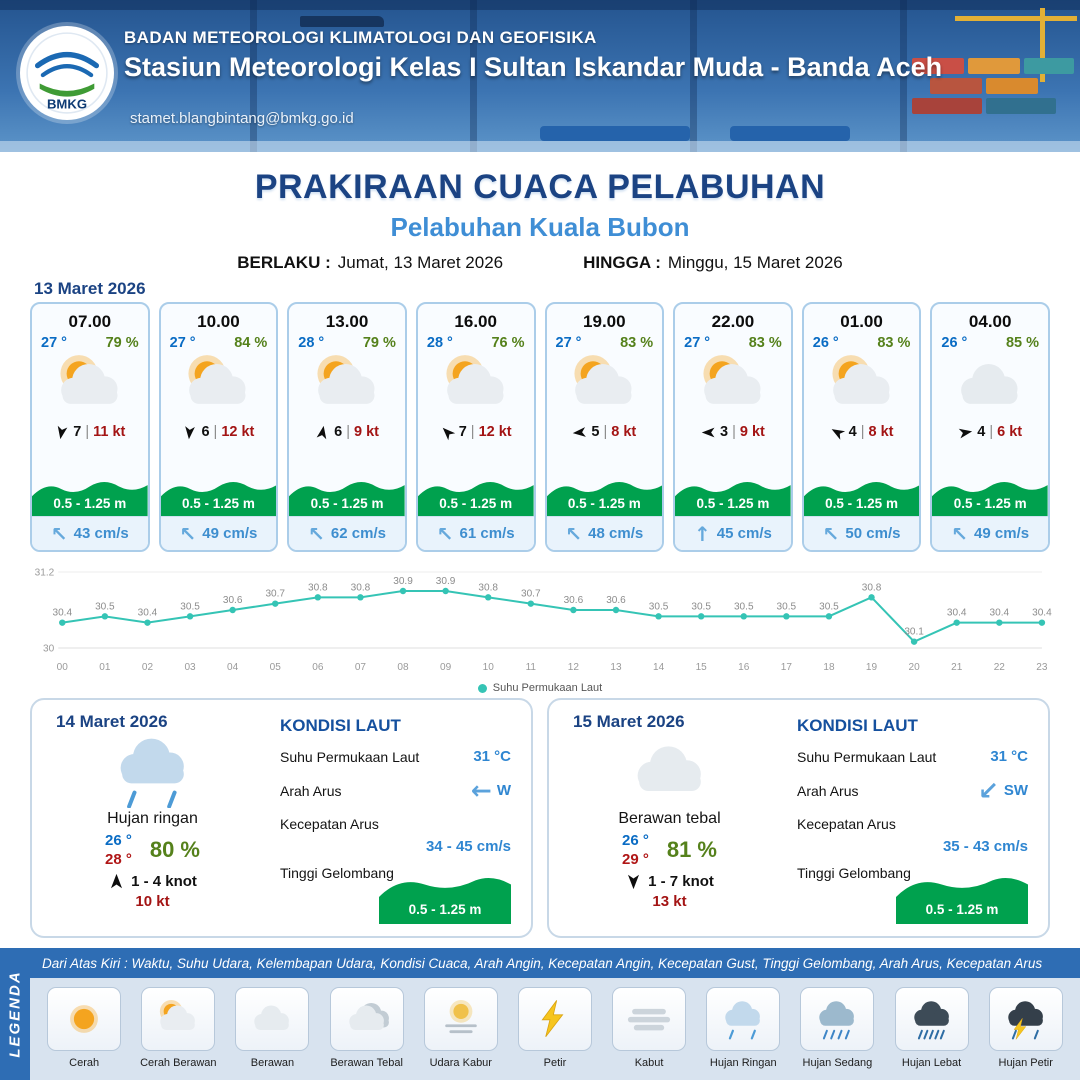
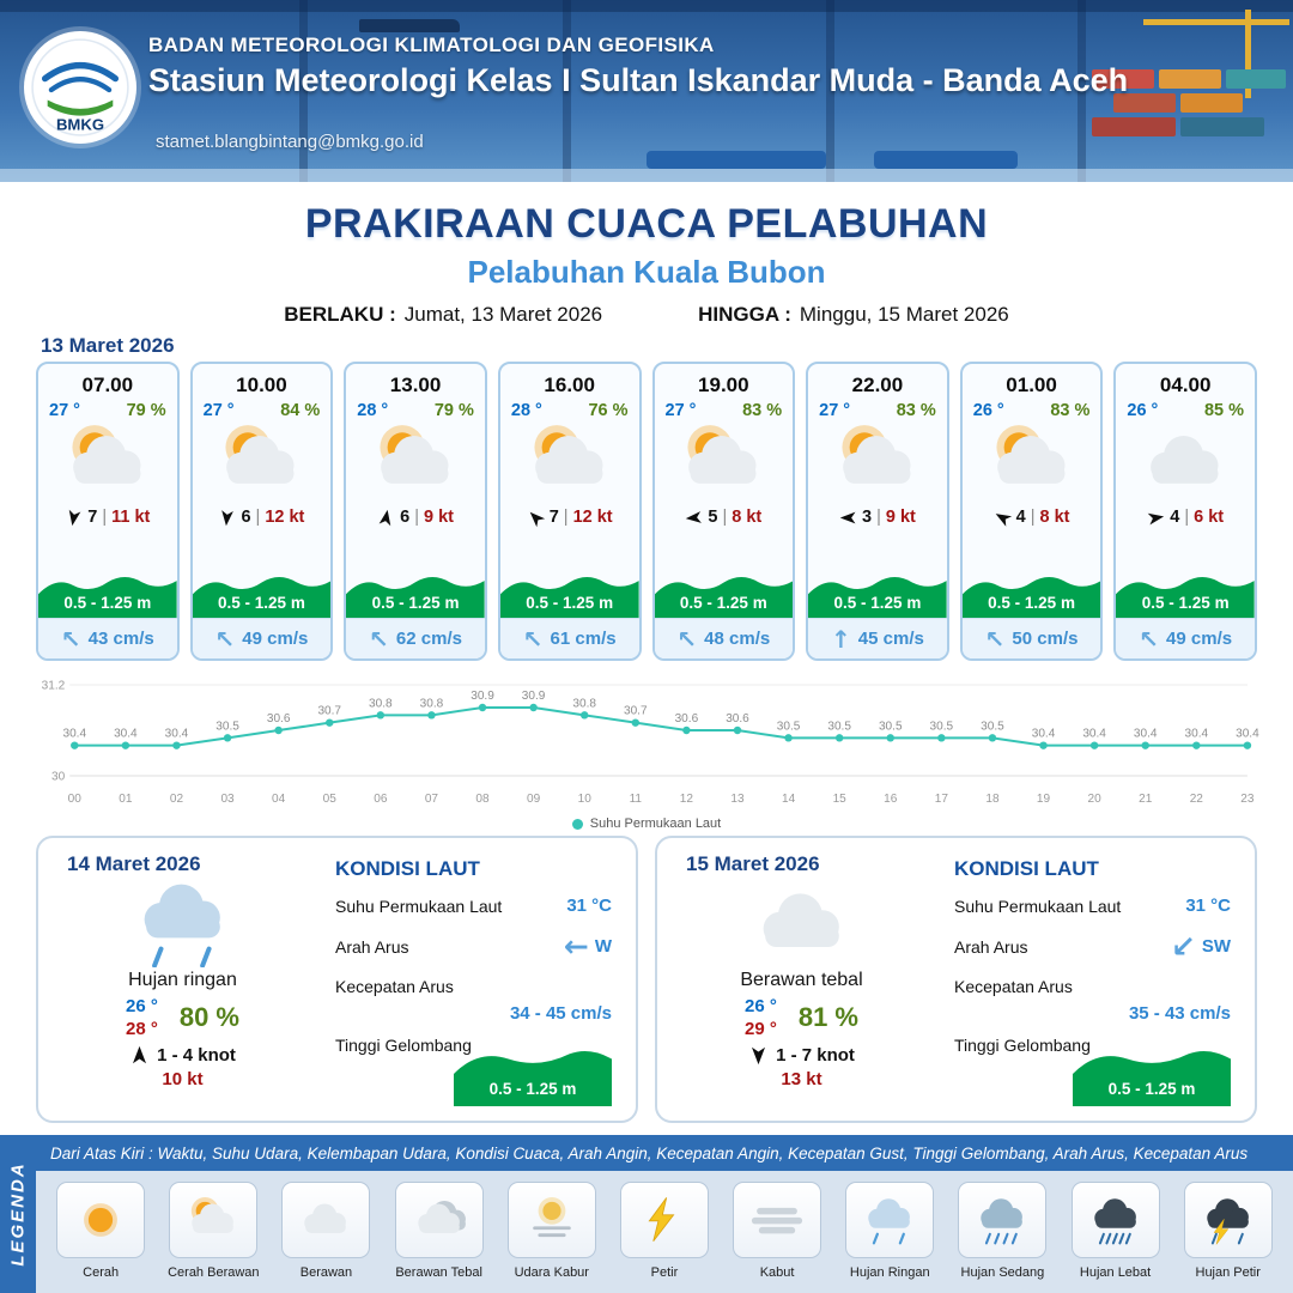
01: 30.5 -> 30.4
19: 30.8 -> 30.4
20: 30.1 -> 30.4
